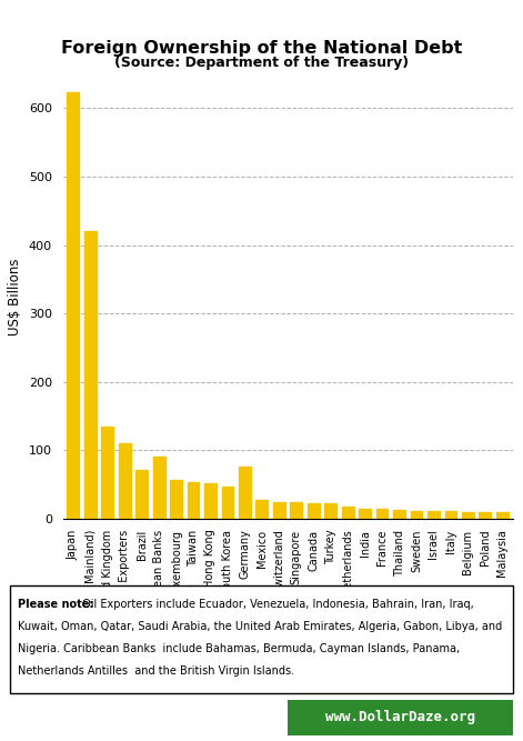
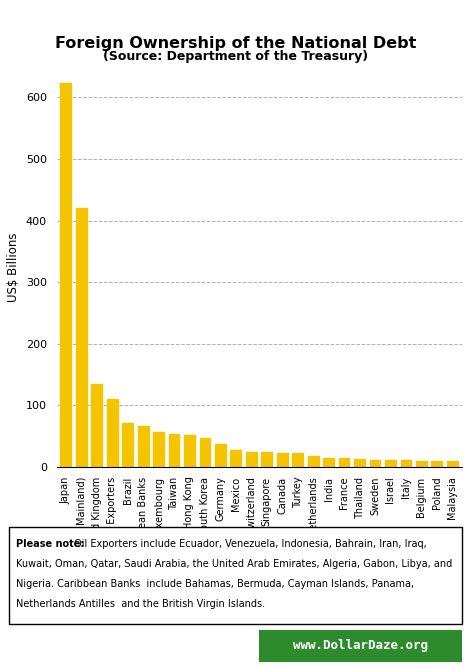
Caribbean Banks: 90 -> 67
Germany: 76 -> 37
